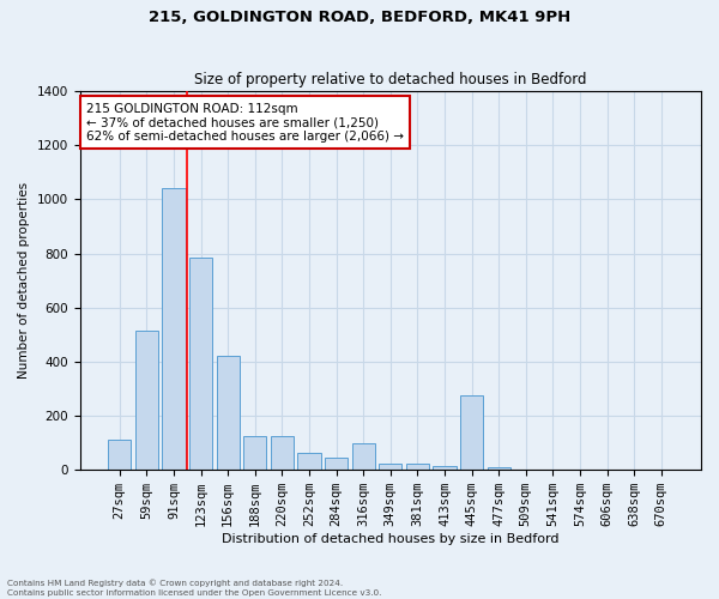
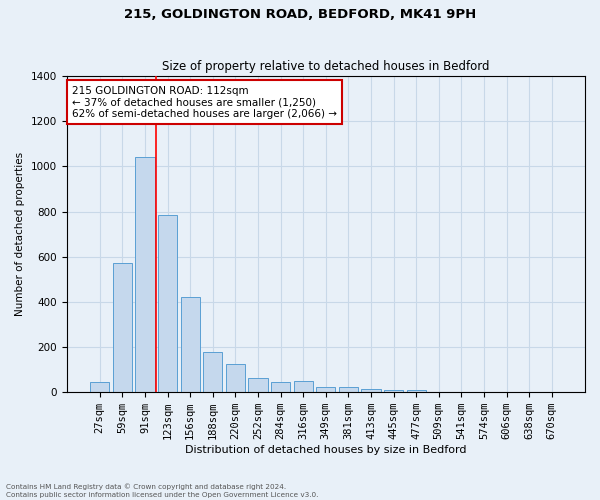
27sqm: 110 -> 47
59sqm: 515 -> 572
188sqm: 125 -> 180
316sqm: 100 -> 48
445sqm: 275 -> 10
